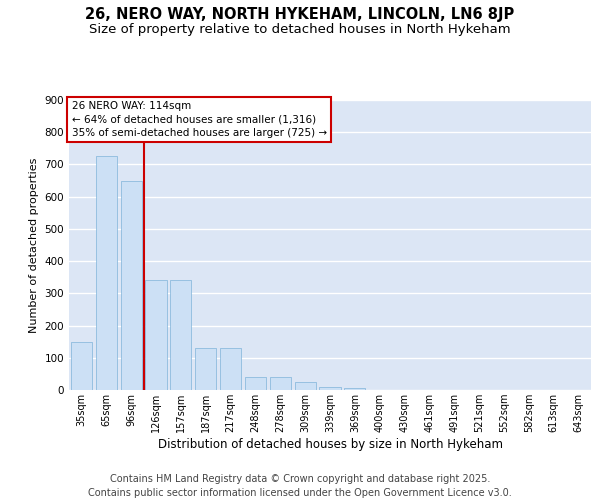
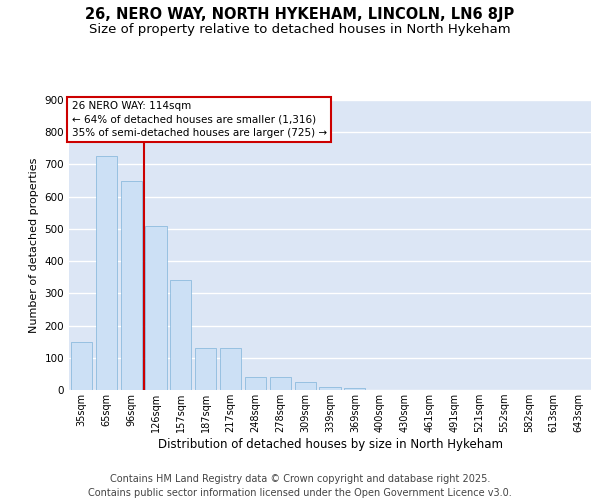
126sqm: 340 -> 510
